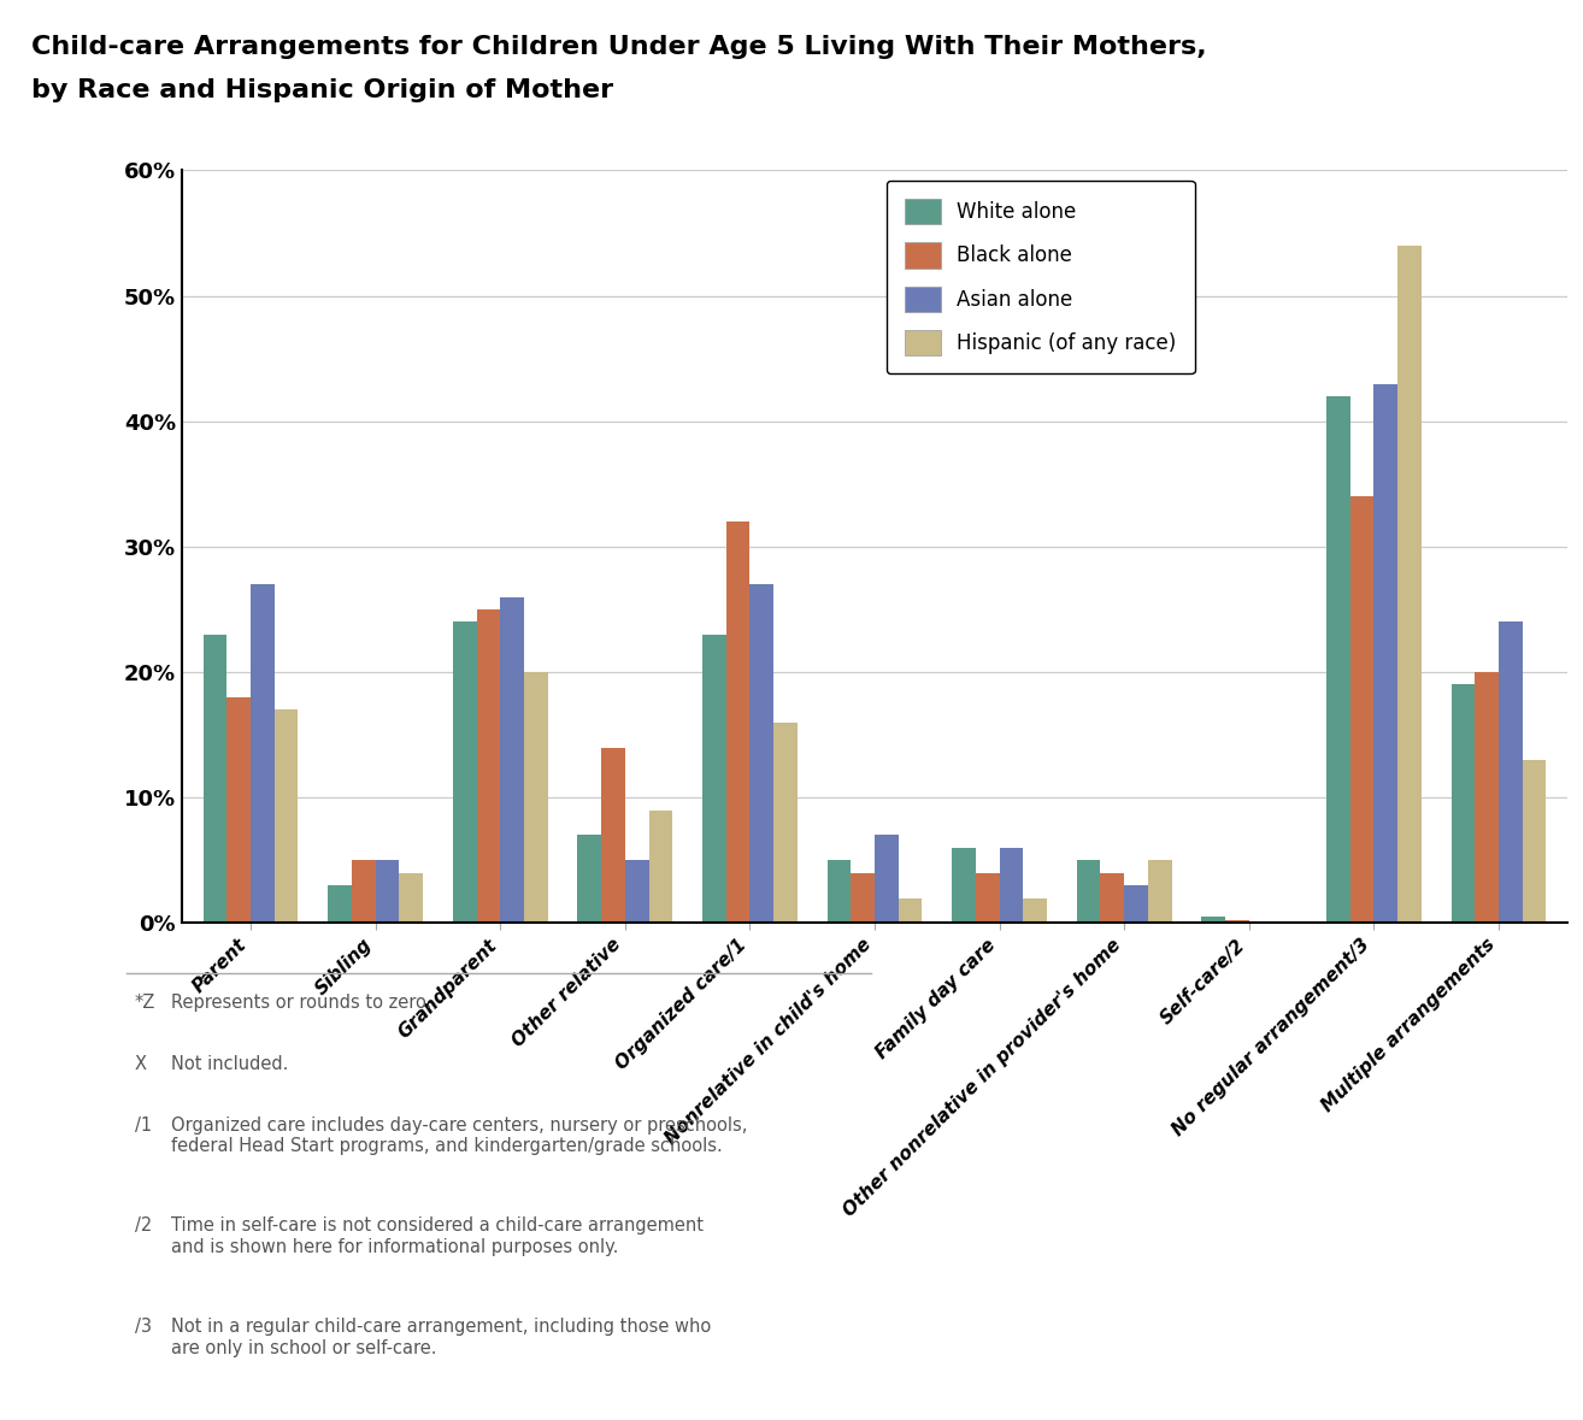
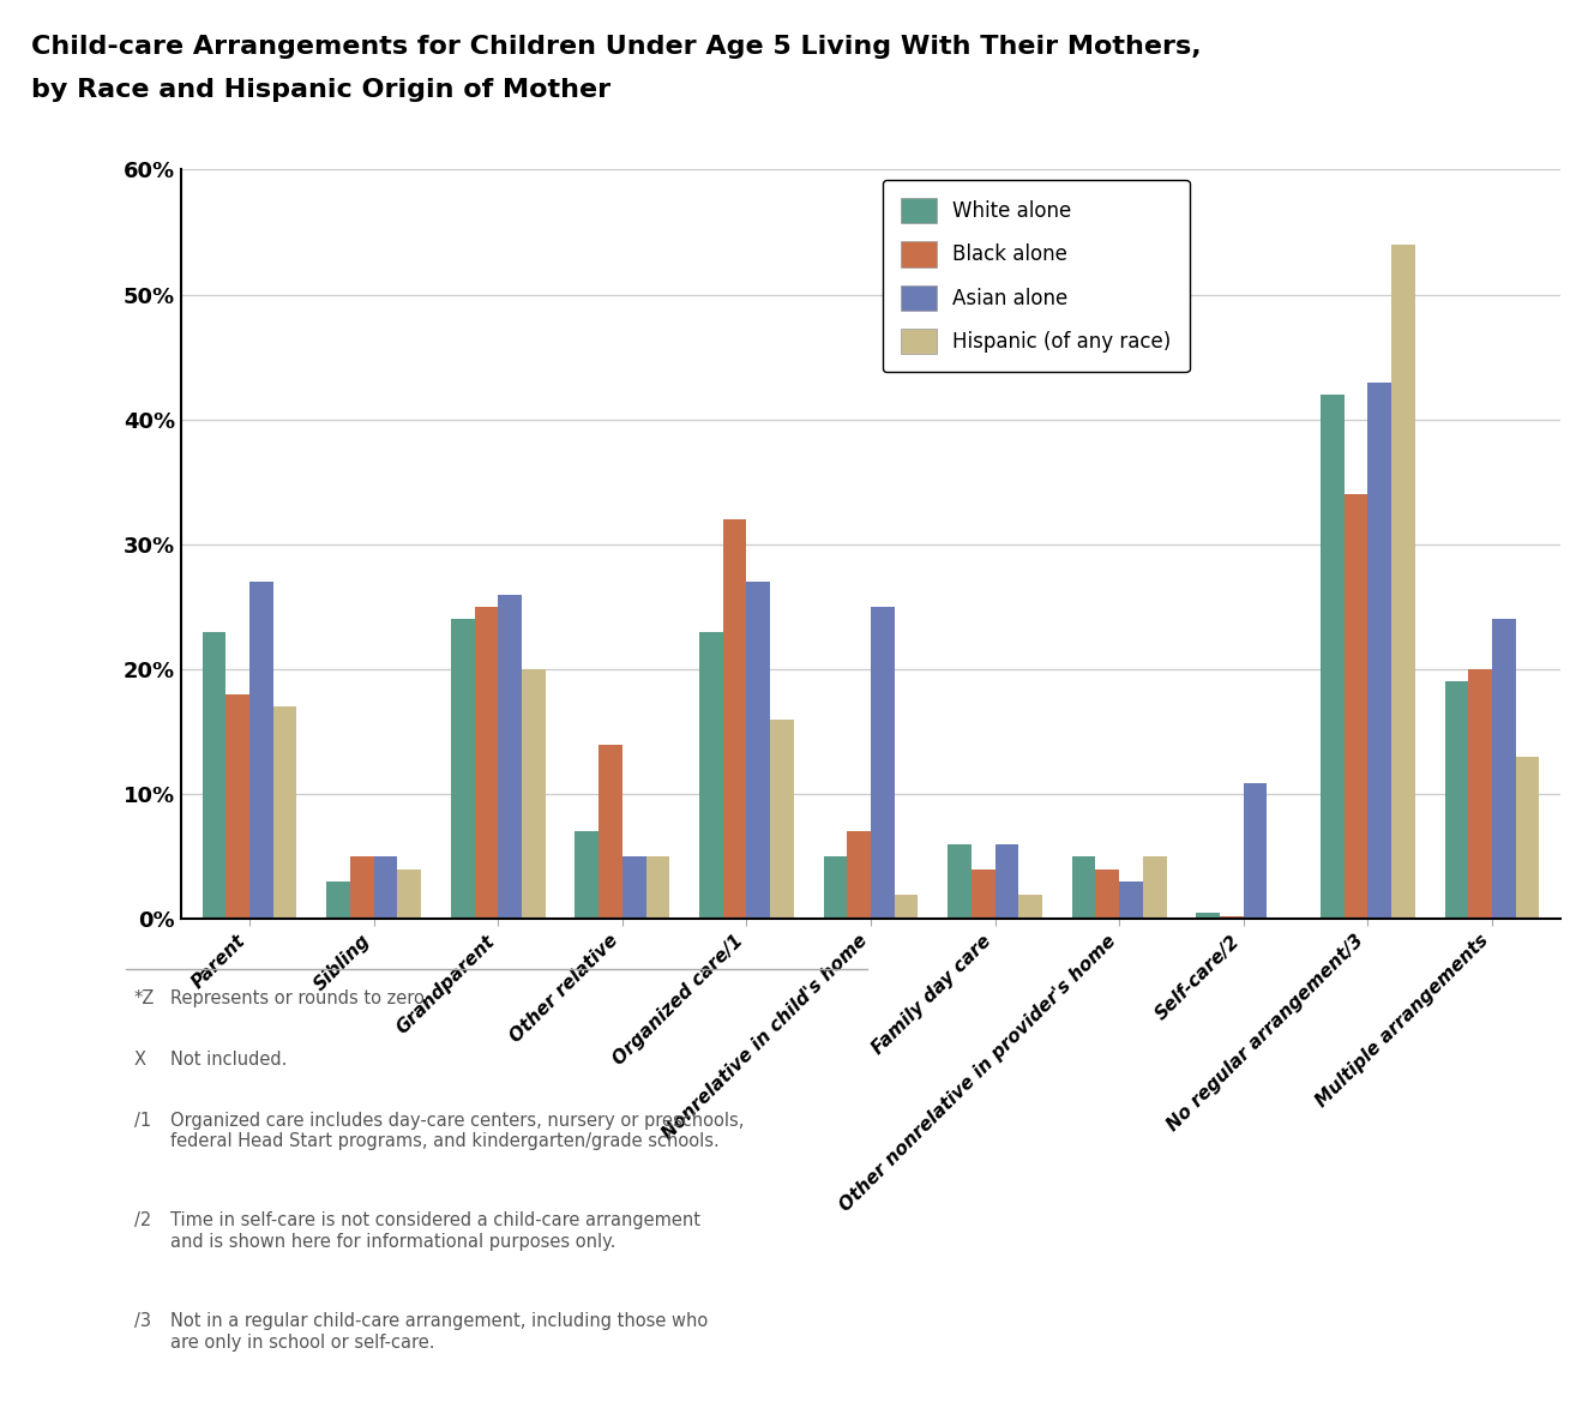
Hispanic (of any race)/Other relative: 9% -> 5%
Black alone/Nonrelative in child's home: 4.0% -> 7.0%
Asian alone/Nonrelative in child's home: 7.0% -> 25.0%
Asian alone/Self-care/2: 0.1% -> 10.9%
